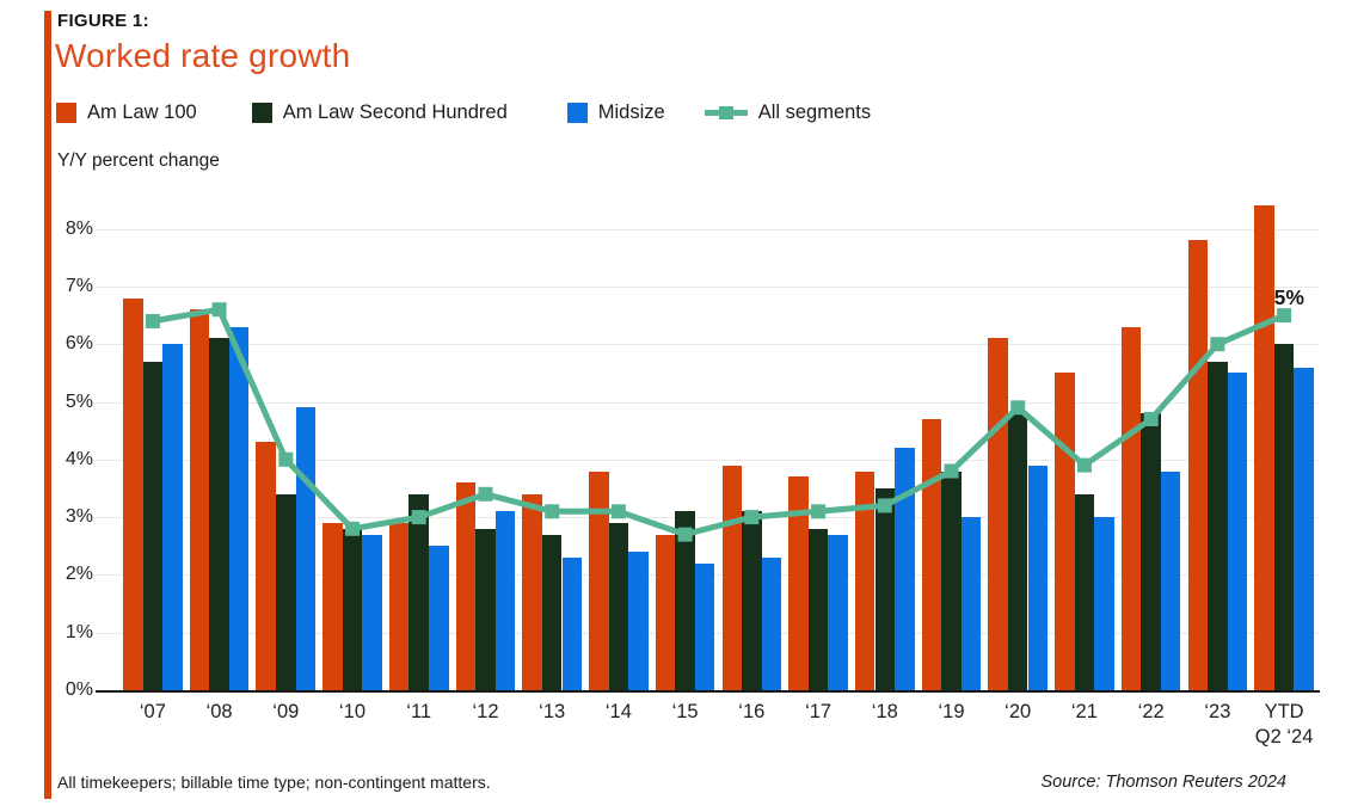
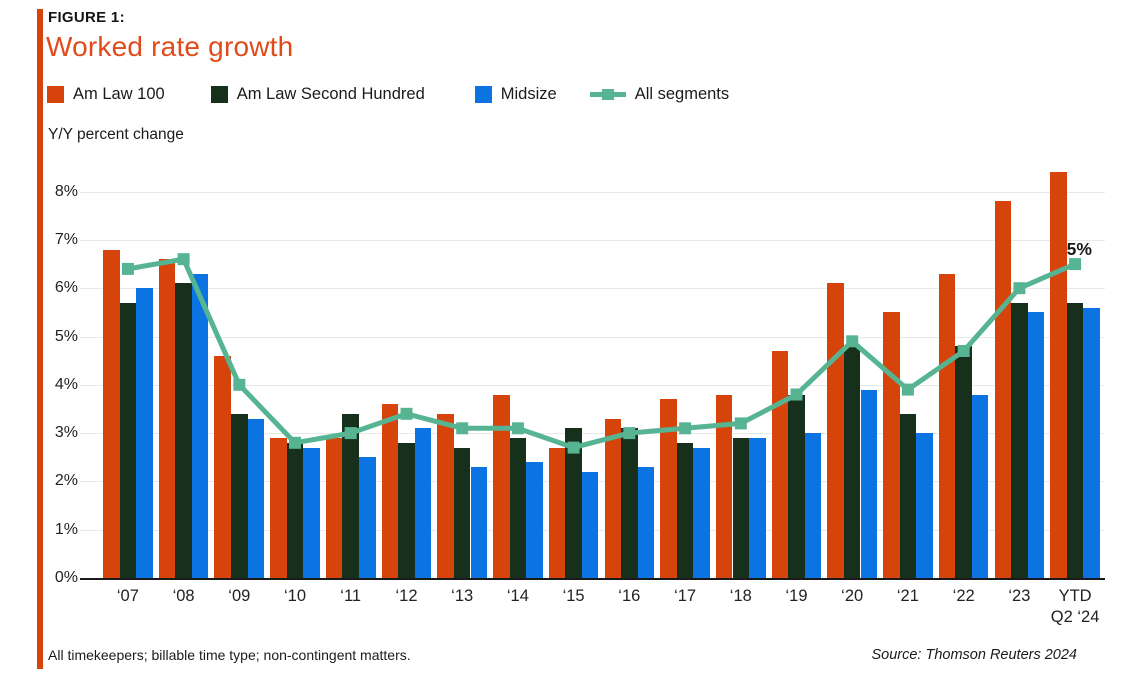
Am Law 100/‘09: 4.3% -> 4.6%
Midsize/‘09: 4.9% -> 3.3%
Am Law 100/‘16: 3.9% -> 3.3%
Am Law Second Hundred/‘18: 3.5% -> 2.9%
Midsize/‘18: 4.2% -> 2.9%
Am Law Second Hundred/YTD Q2 ‘24: 6.0% -> 5.7%
